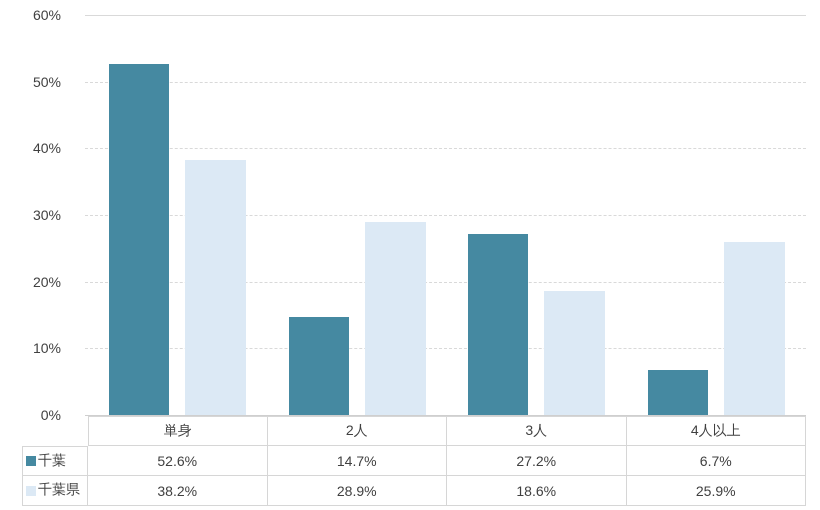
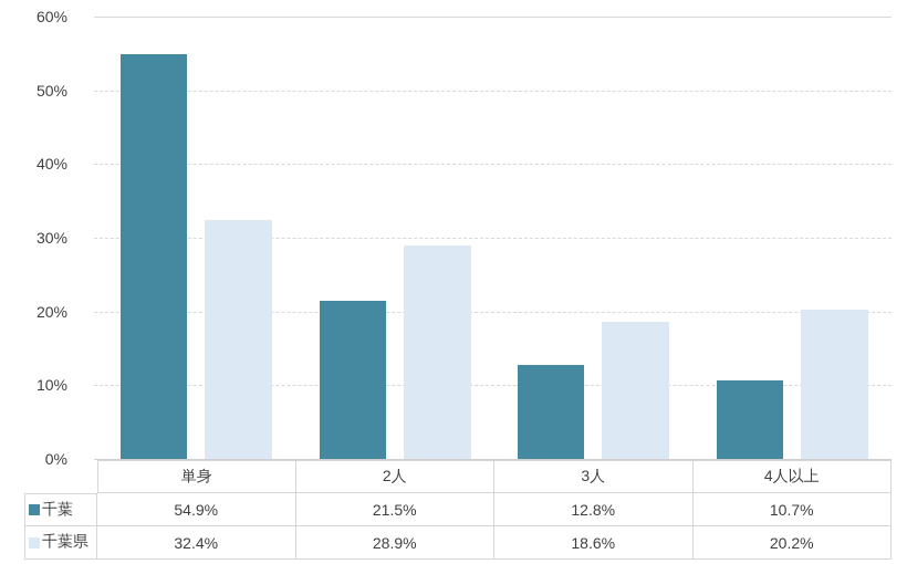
千葉/単身: 52.6% -> 54.9%
千葉県/単身: 38.2% -> 32.4%
千葉/2人: 14.7% -> 21.5%
千葉/3人: 27.2% -> 12.8%
千葉/4人以上: 6.7% -> 10.7%
千葉県/4人以上: 25.9% -> 20.2%
